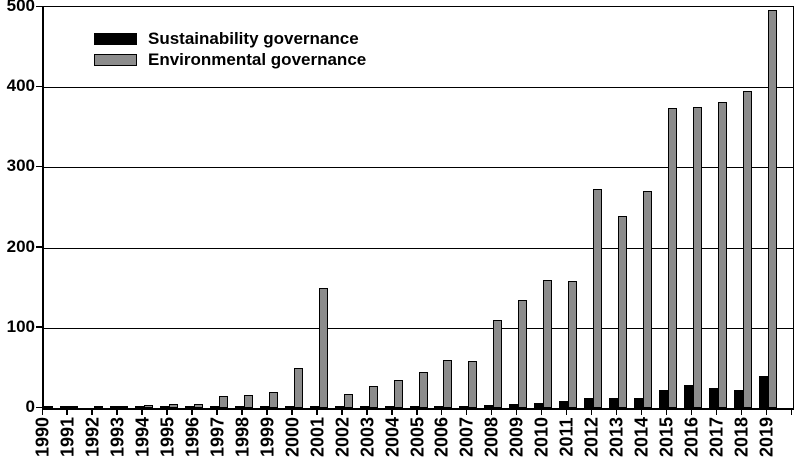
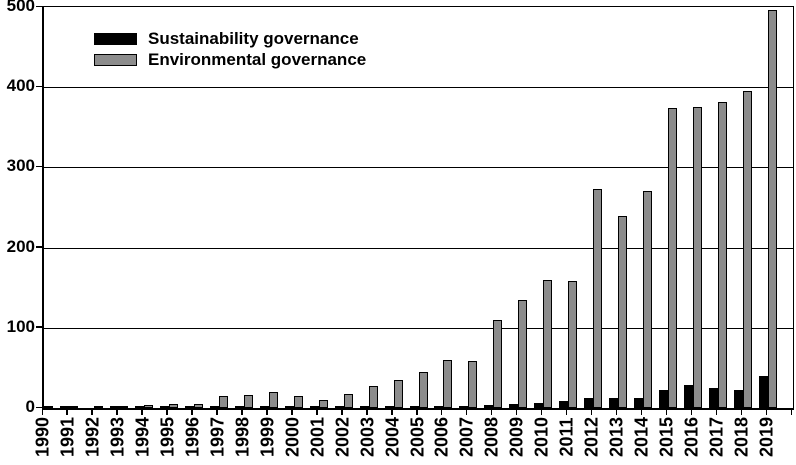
Environmental governance/2000: 50 -> 20
Environmental governance/2001: 150 -> 10
